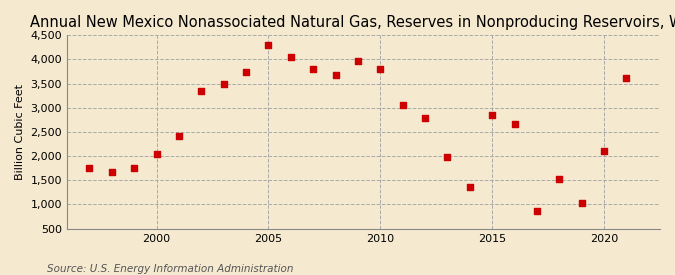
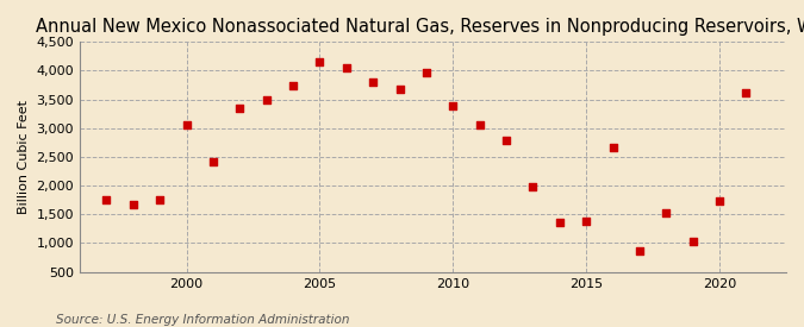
2000: 2,050 -> 3,050
2005: 4,300 -> 4,160
2010: 3,800 -> 3,380
2015: 2,850 -> 1,380
2020: 2,100 -> 1,730
